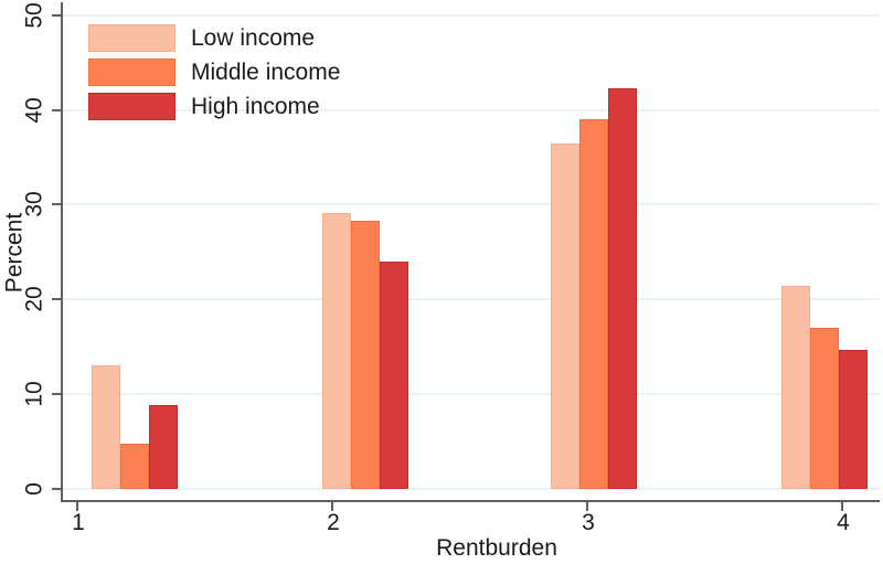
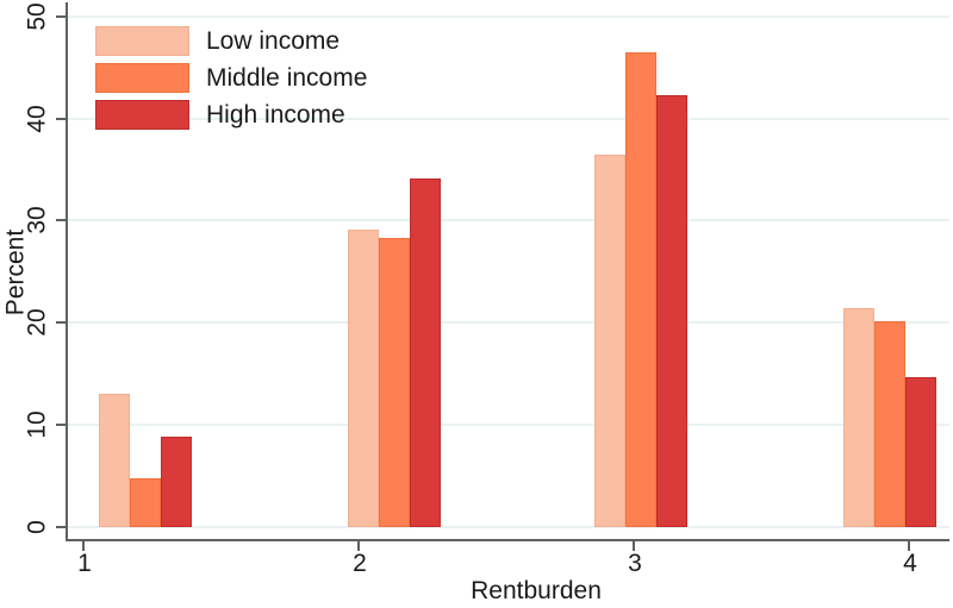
High income/2: 24 -> 34
Middle income/3: 39 -> 46
Middle income/4: 17 -> 20
